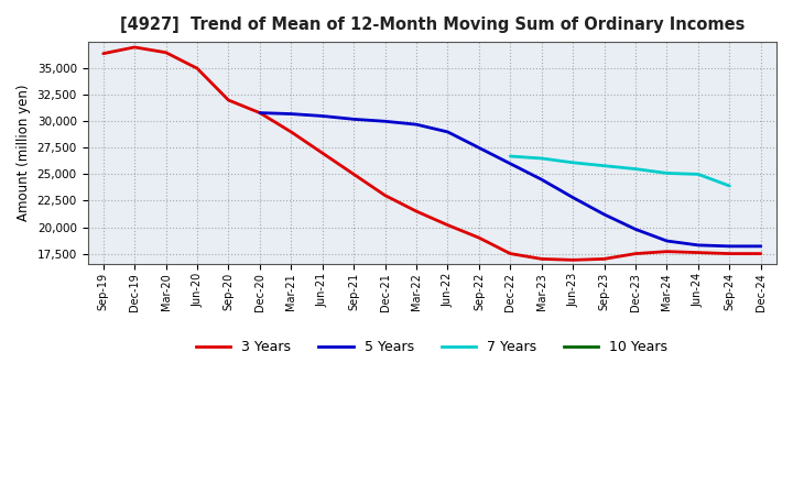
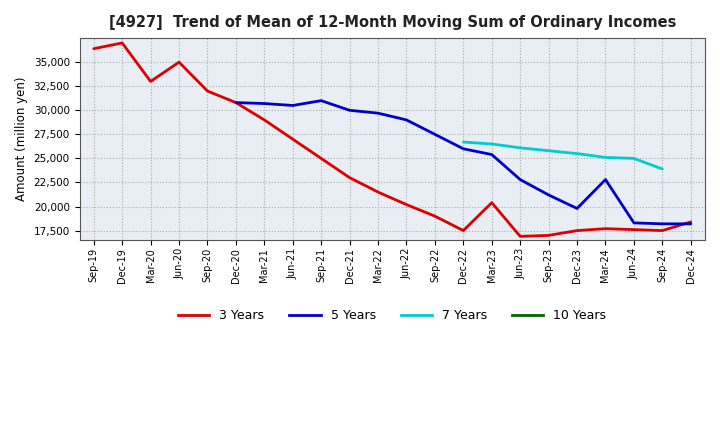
3 Years/Mar-20: 36,500 -> 33,000
5 Years/Sep-21: 30,200 -> 31,000
3 Years/Mar-23: 17,000 -> 20,400
5 Years/Mar-23: 24,500 -> 25,400
5 Years/Mar-24: 18,700 -> 22,800
3 Years/Dec-24: 17,500 -> 18,400
